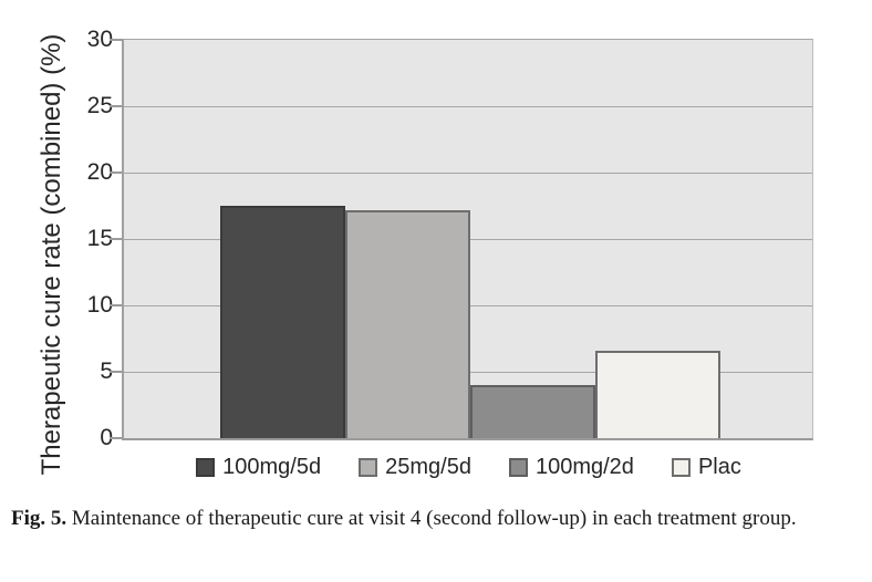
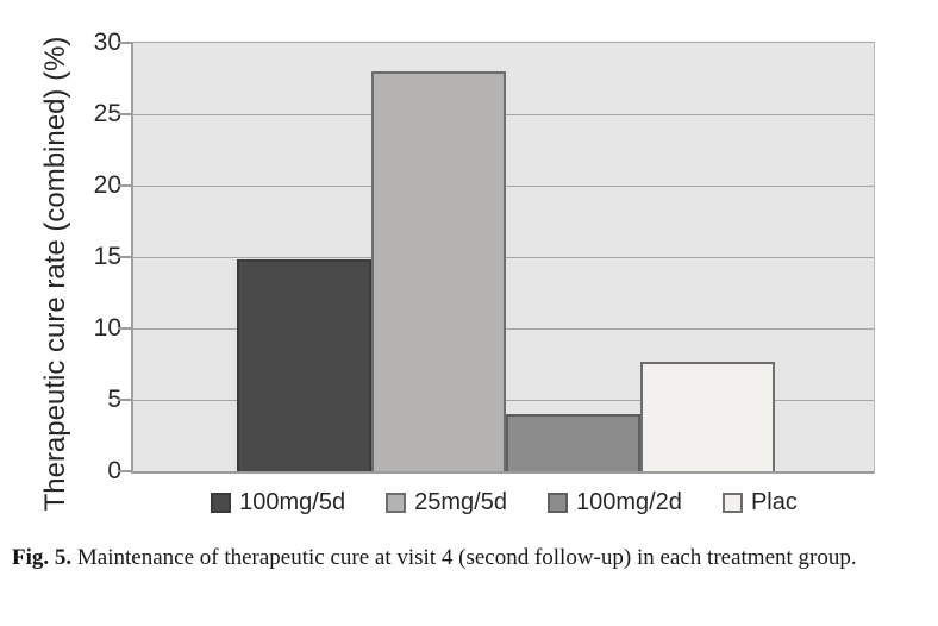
100mg/5d: 17.5 -> 14.8
25mg/5d: 17.2 -> 28.0
Plac: 6.6 -> 7.7
